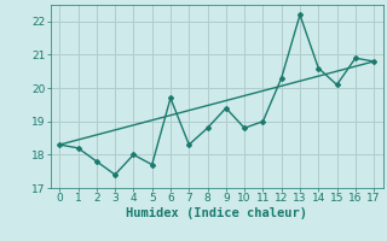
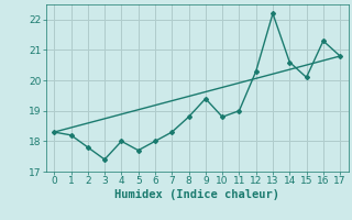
6: 19.7 -> 18.0
16: 20.9 -> 21.3
